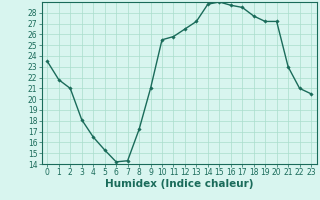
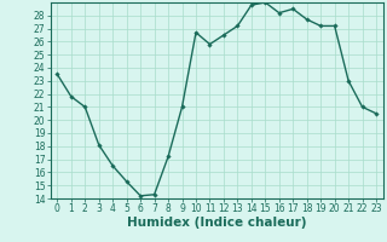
10: 25.5 -> 26.7
16: 28.7 -> 28.2
